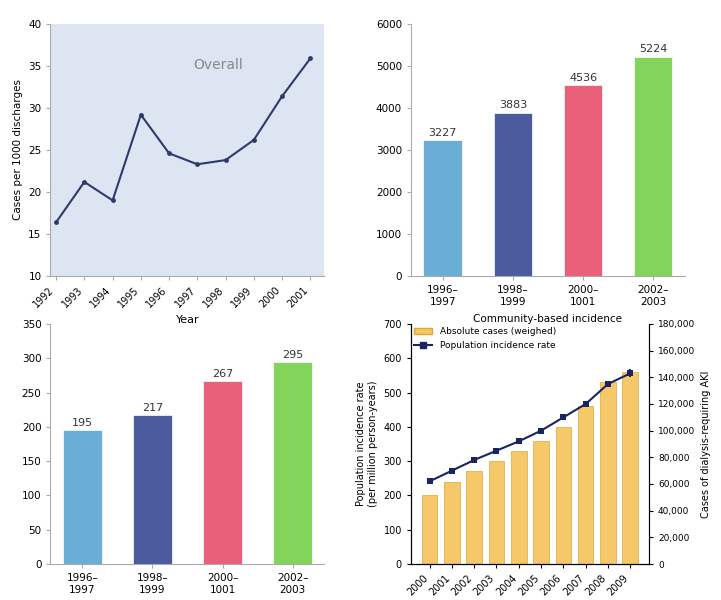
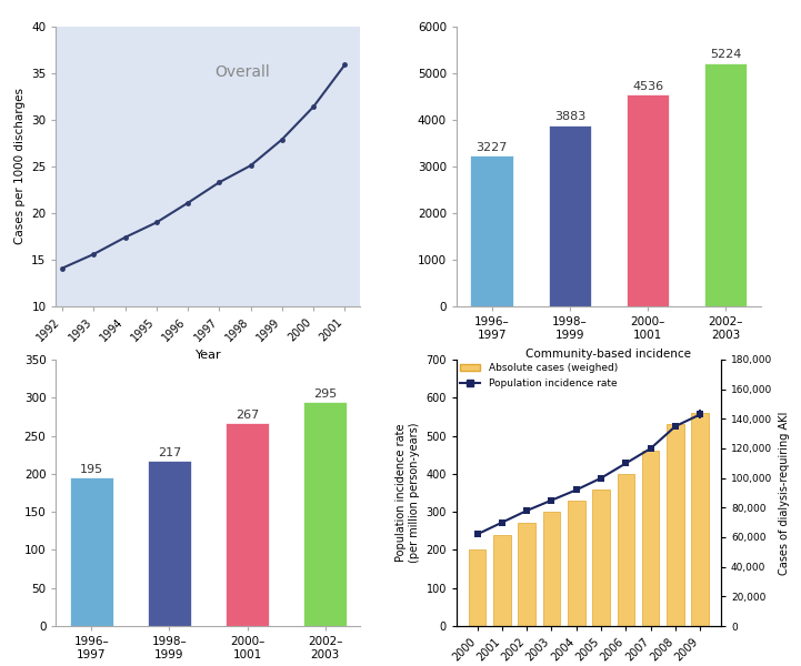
1992: 16.4 -> 14.1
1993: 21.2 -> 15.6
1994: 19.0 -> 17.4
1995: 29.2 -> 19.0
1996: 24.6 -> 21.1
1998: 23.8 -> 25.1
1999: 26.2 -> 27.9
